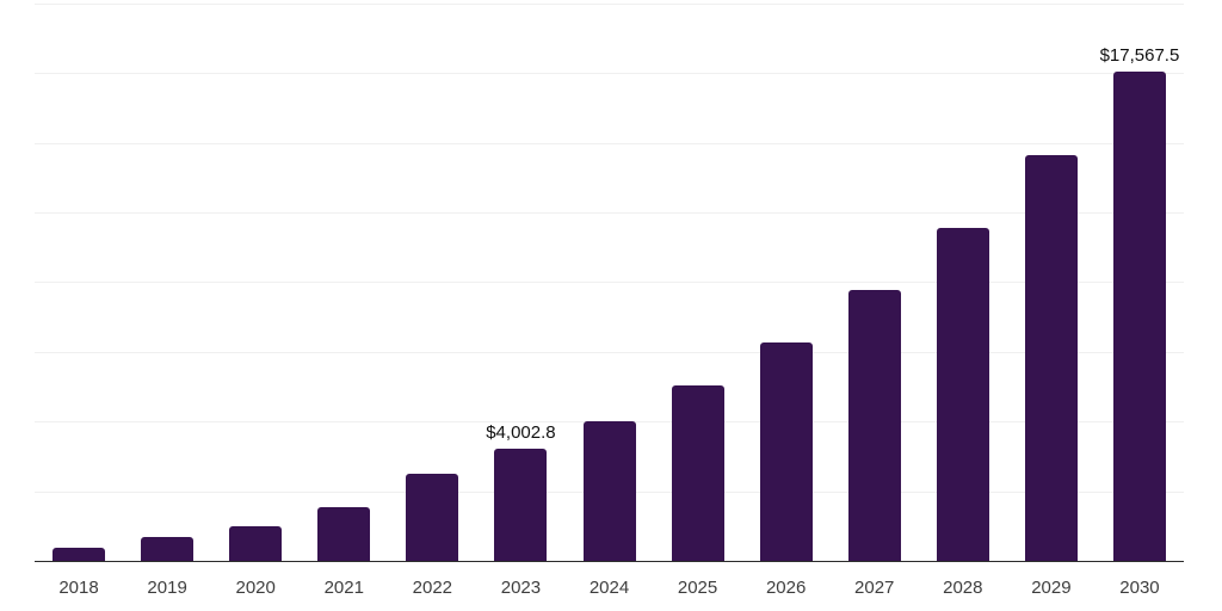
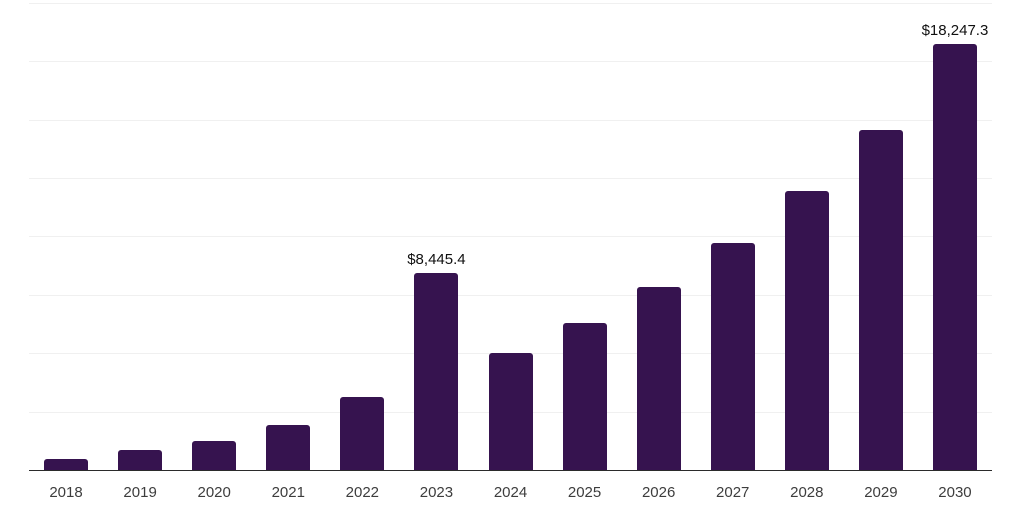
2023: $4,002.8 -> $8,445.4
2030: $17,567.5 -> $18,247.3
